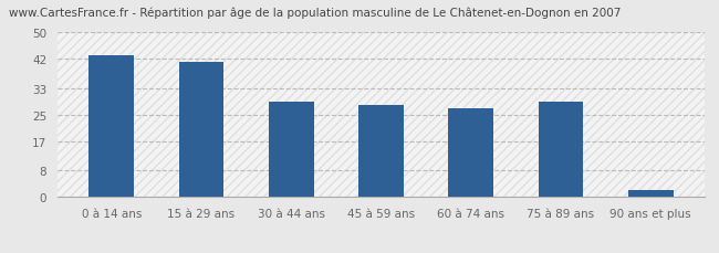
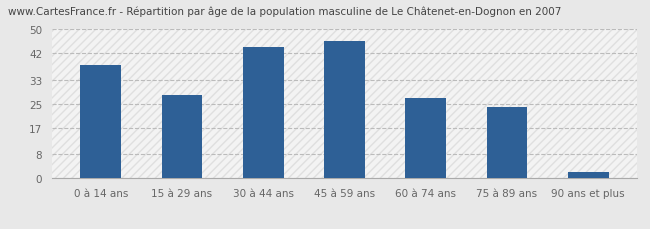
0 à 14 ans: 43 -> 38
15 à 29 ans: 41 -> 28
30 à 44 ans: 29 -> 44
45 à 59 ans: 28 -> 46
75 à 89 ans: 29 -> 24
